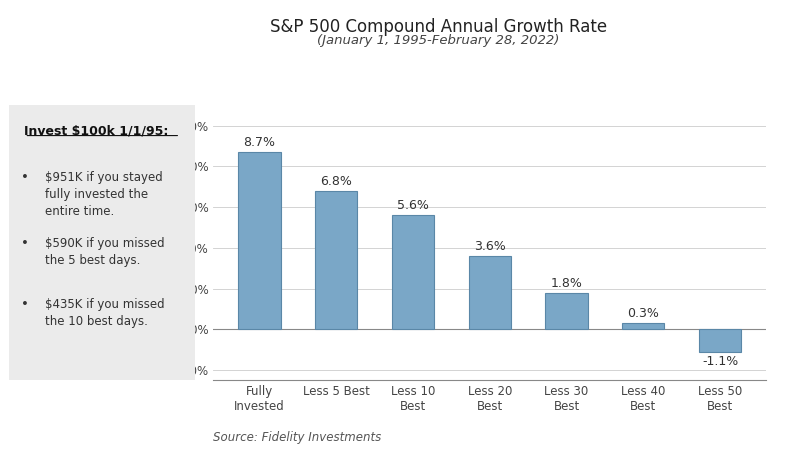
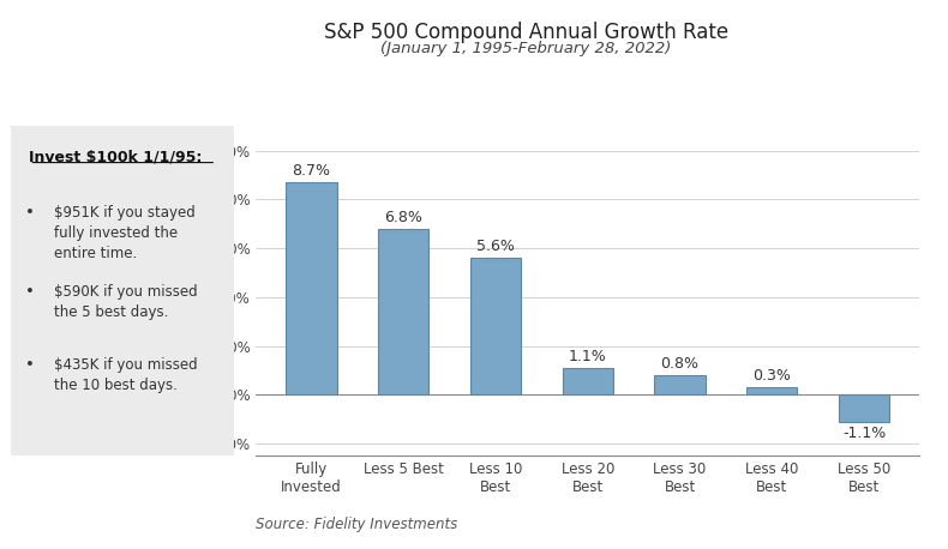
Less 20 Best: 3.6% -> 1.1%
Less 30 Best: 1.8% -> 0.8%
